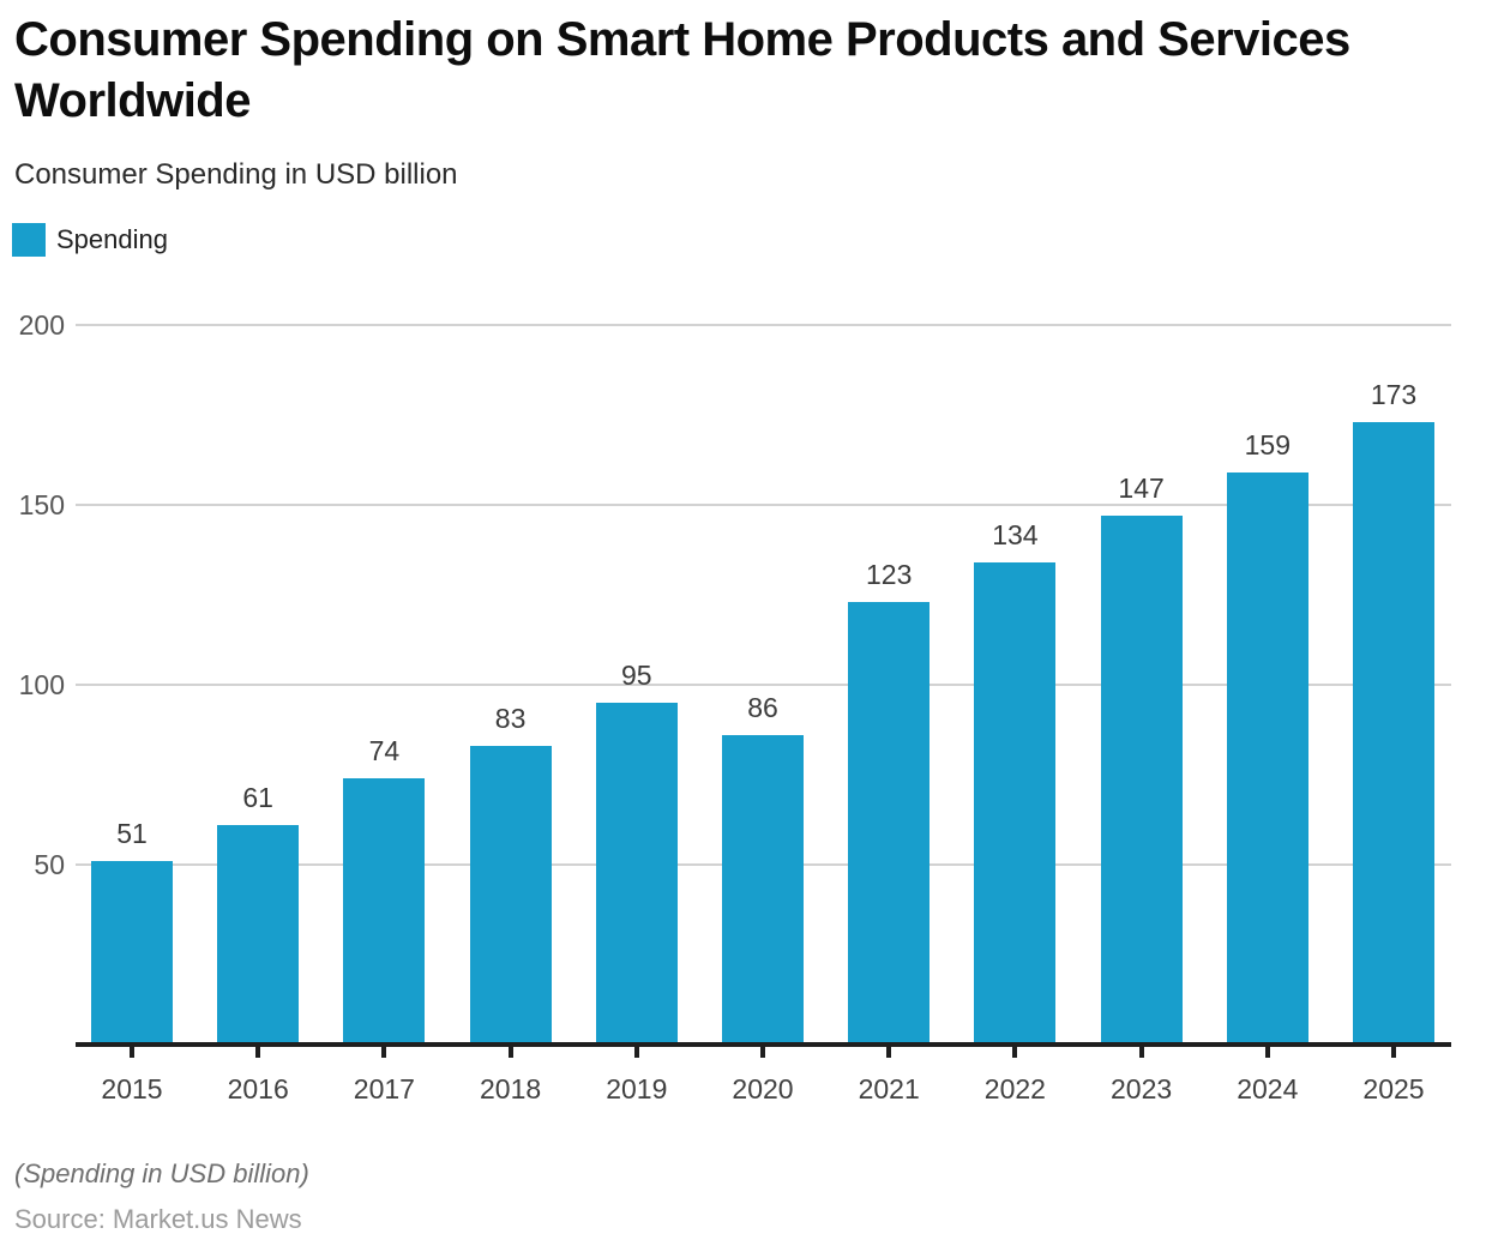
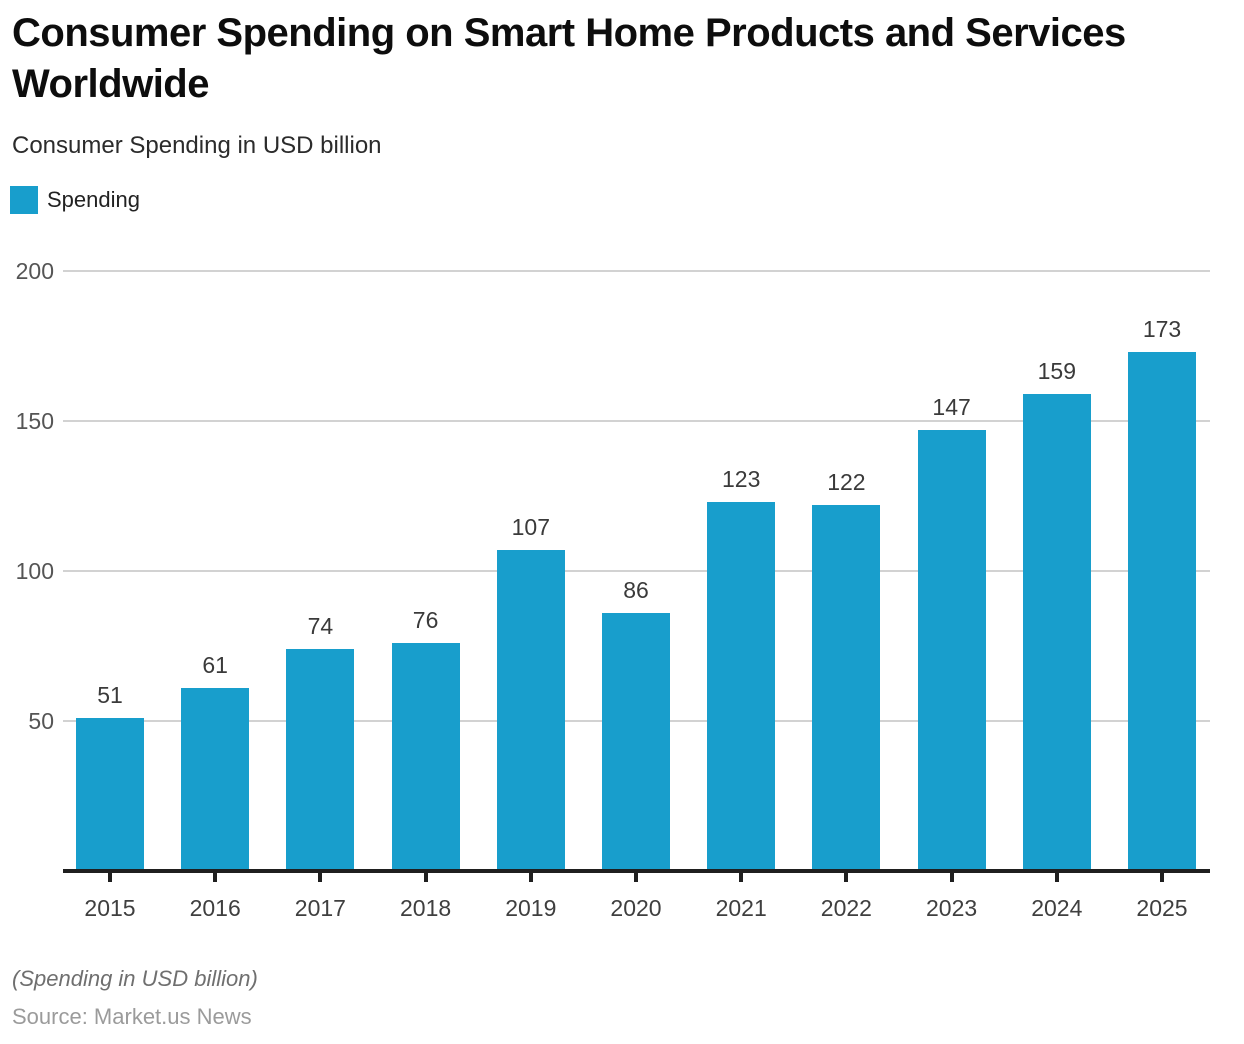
2018: 83 -> 76
2019: 95 -> 107
2022: 134 -> 122
